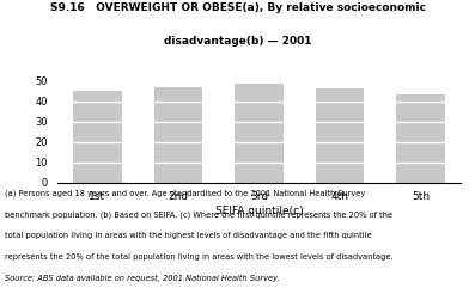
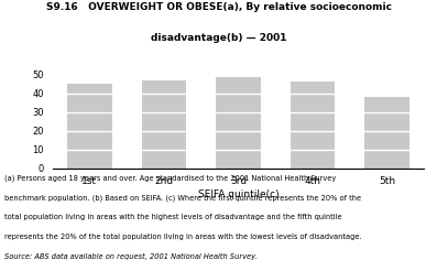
5th: 43 -> 38
